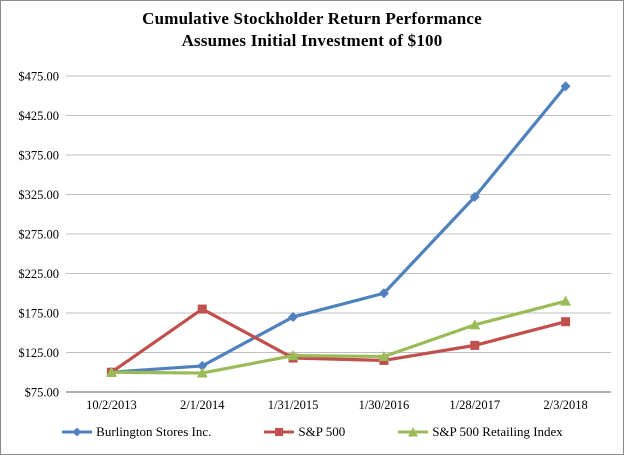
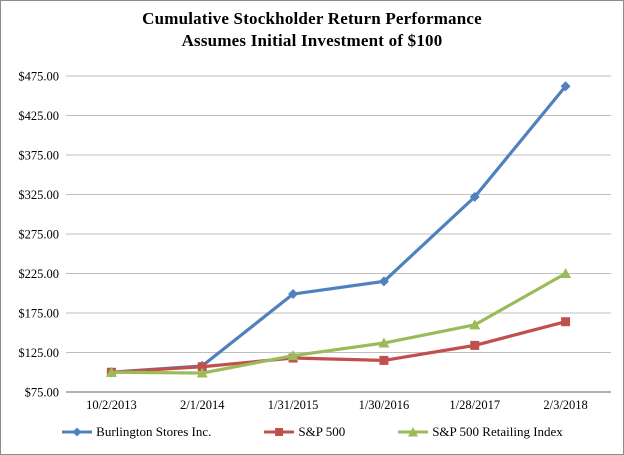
S&P 500/2/1/2014: $180 -> $110
Burlington Stores Inc./1/31/2015: $170 -> $200
Burlington Stores Inc./1/30/2016: $200 -> $220
S&P 500 Retailing Index/1/30/2016: $120 -> $140
S&P 500 Retailing Index/2/3/2018: $190 -> $220
